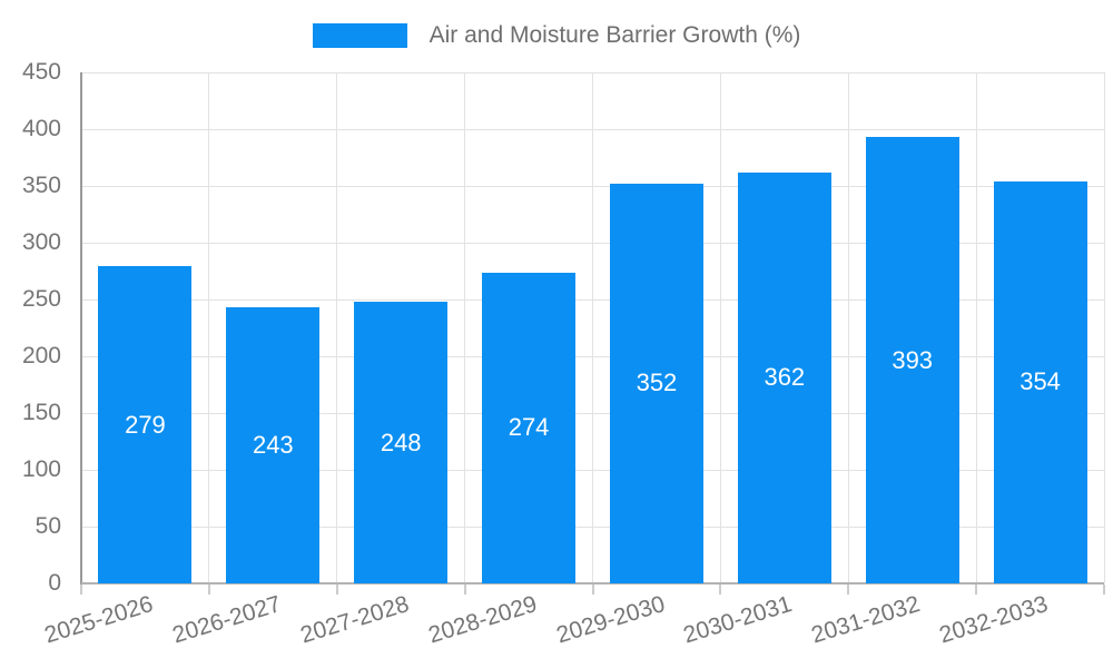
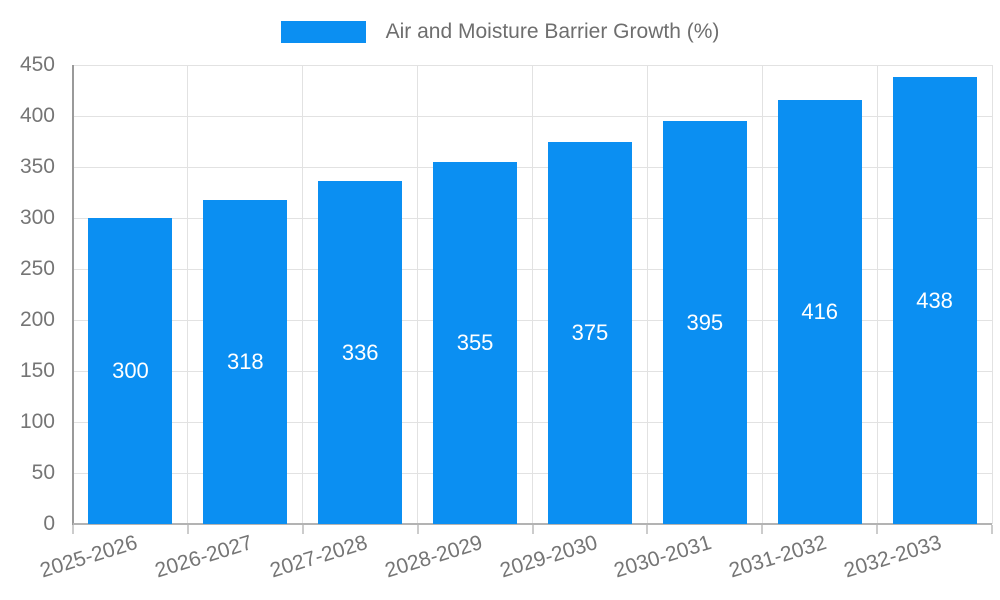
2025-2026: 279 -> 300
2026-2027: 243 -> 318
2027-2028: 248 -> 336
2028-2029: 274 -> 355
2029-2030: 352 -> 375
2030-2031: 362 -> 395
2031-2032: 393 -> 416
2032-2033: 354 -> 438
